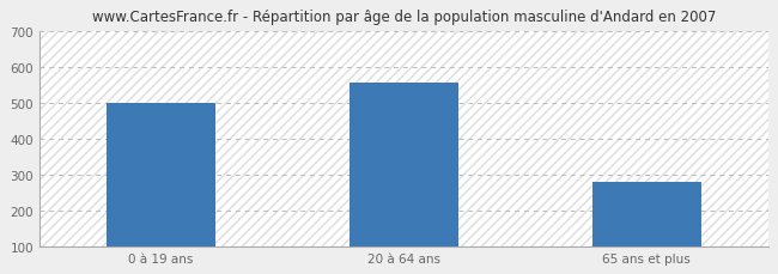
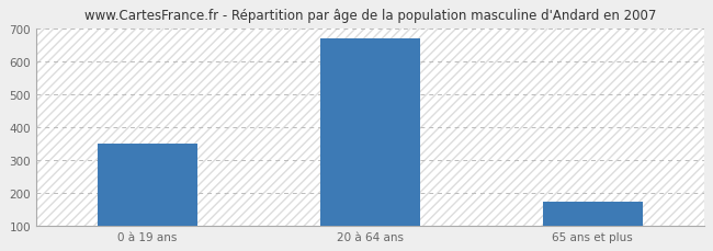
0 à 19 ans: 500 -> 348
20 à 64 ans: 555 -> 668
65 ans et plus: 280 -> 173
